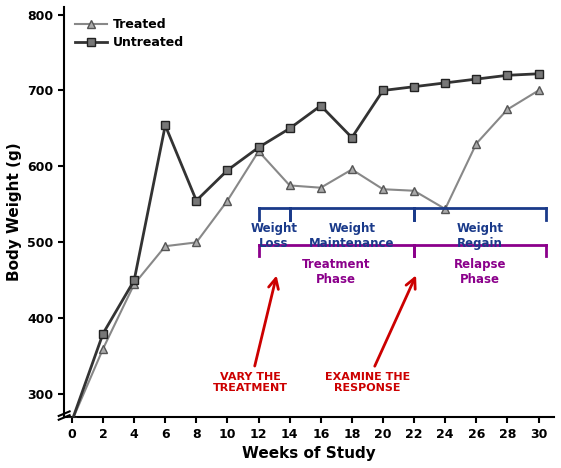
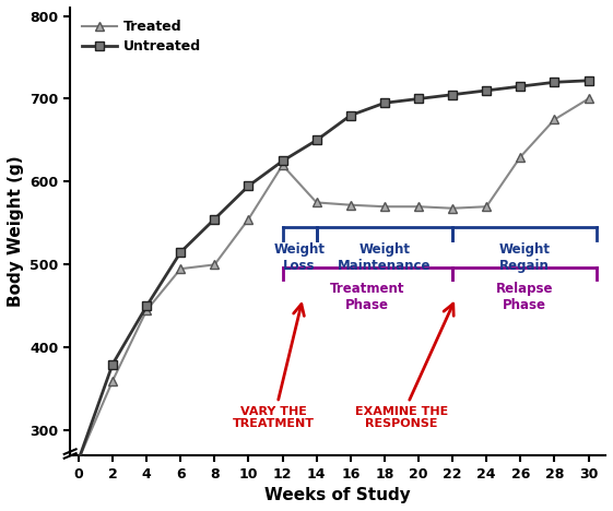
Untreated/6: 654 -> 515
Untreated/18: 638 -> 695
Treated/18: 596 -> 570
Treated/24: 544 -> 570
